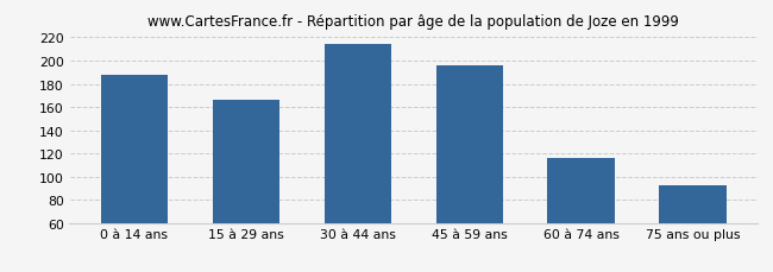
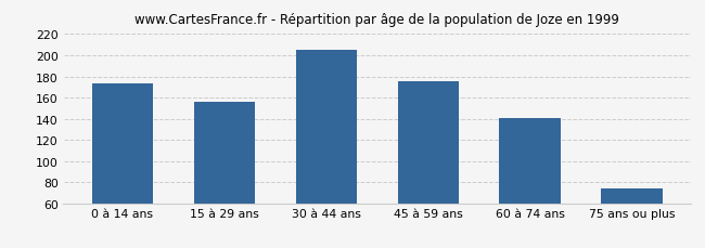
0 à 14 ans: 188 -> 173
15 à 29 ans: 166 -> 156
30 à 44 ans: 214 -> 205
45 à 59 ans: 196 -> 175
60 à 74 ans: 116 -> 141
75 ans ou plus: 92 -> 74
